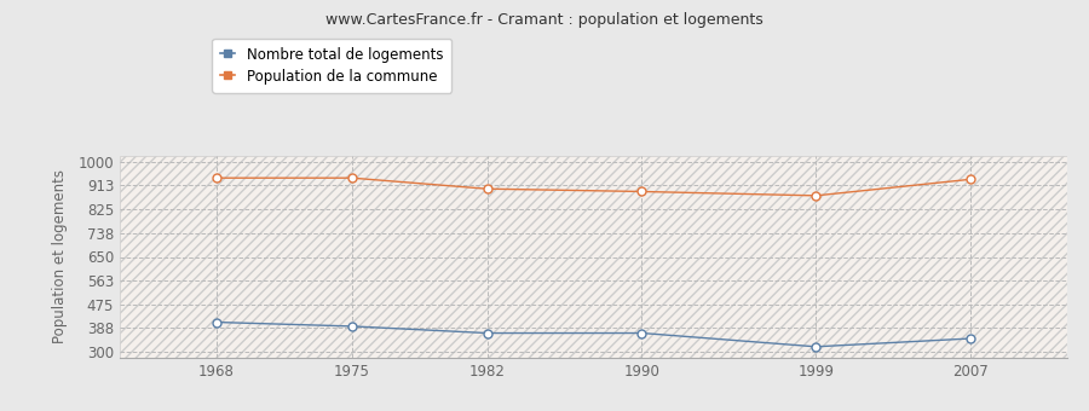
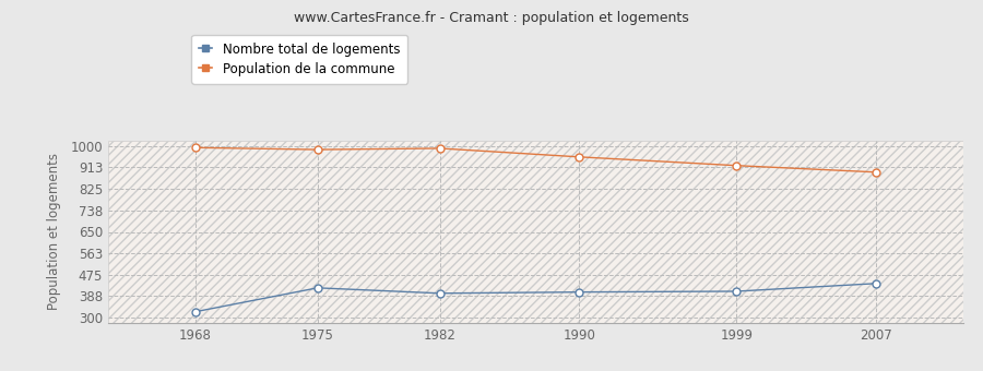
Nombre total de logements/1968: 410 -> 325
Population de la commune/1968: 940 -> 993
Nombre total de logements/1975: 395 -> 422
Population de la commune/1975: 940 -> 985
Nombre total de logements/1982: 370 -> 400
Population de la commune/1982: 900 -> 990
Nombre total de logements/1990: 370 -> 405
Population de la commune/1990: 890 -> 955
Nombre total de logements/1999: 320 -> 408
Population de la commune/1999: 875 -> 920
Nombre total de logements/2007: 350 -> 440
Population de la commune/2007: 935 -> 893
